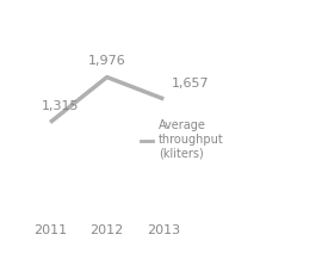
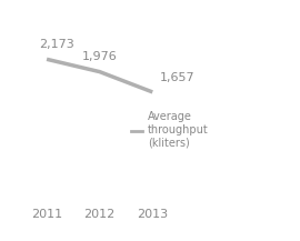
2011: 1,315 -> 2,173
